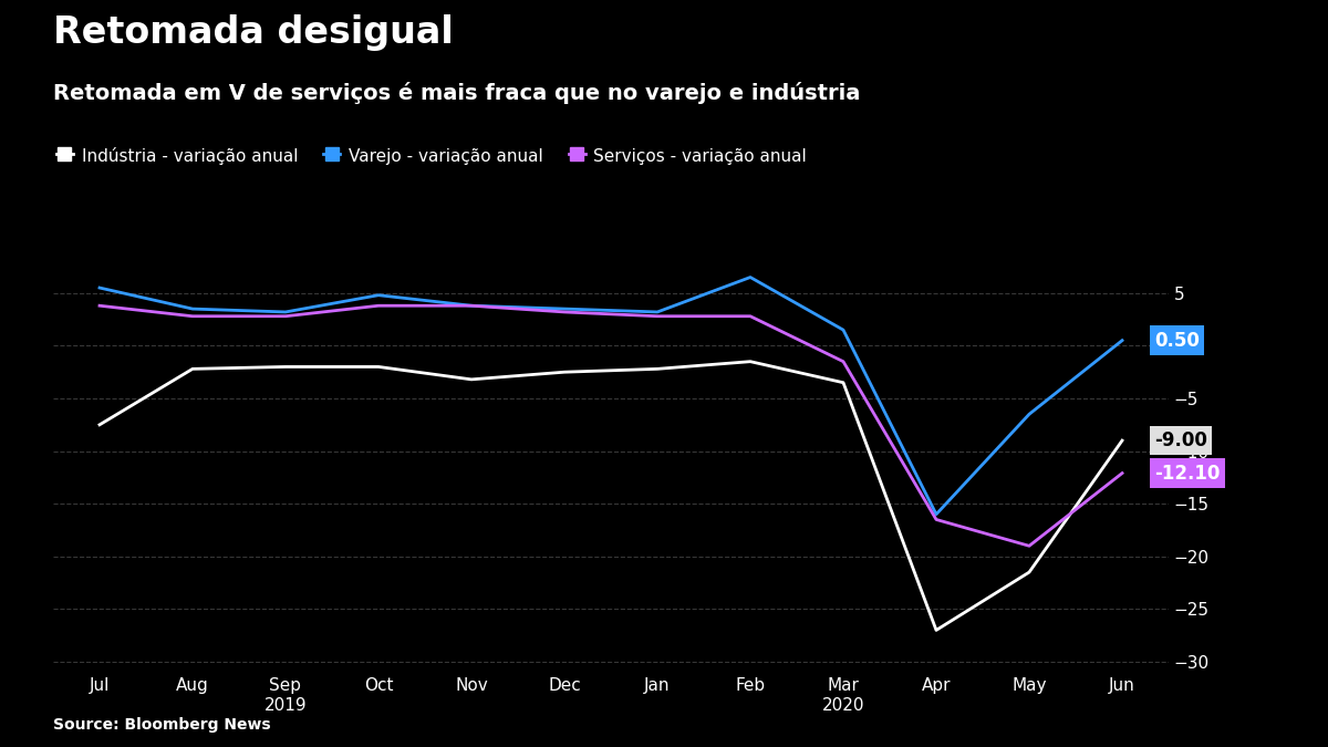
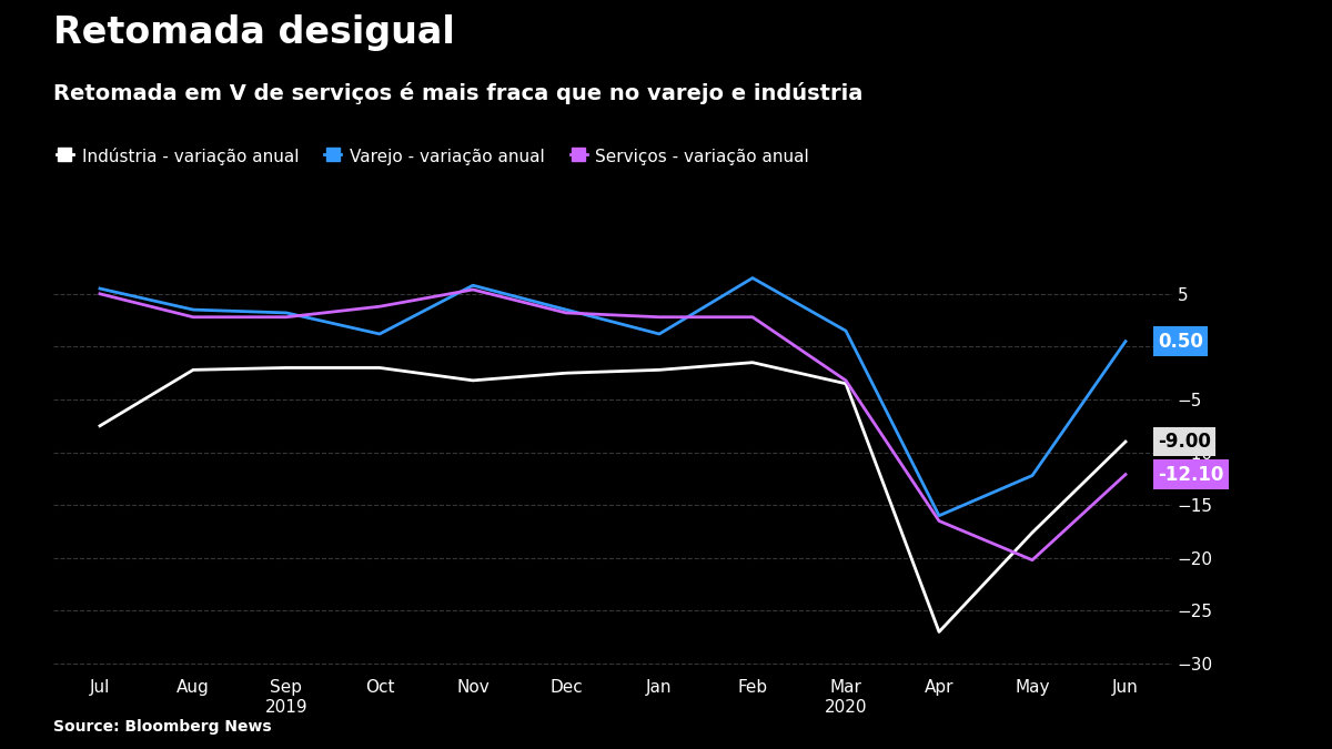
Serviços - variação anual/Jul: 3.8 -> 5.0
Varejo - variação anual/Oct: 4.8 -> 1.2
Varejo - variação anual/Nov: 3.8 -> 5.8
Serviços - variação anual/Nov: 3.8 -> 5.4
Varejo - variação anual/Jan: 3.2 -> 1.2
Serviços - variação anual/Mar 2020: -1.5 -> -3.2
Indústria - variação anual/May: -21.5 -> -17.6
Varejo - variação anual/May: -6.5 -> -12.2
Serviços - variação anual/May: -19.0 -> -20.2
